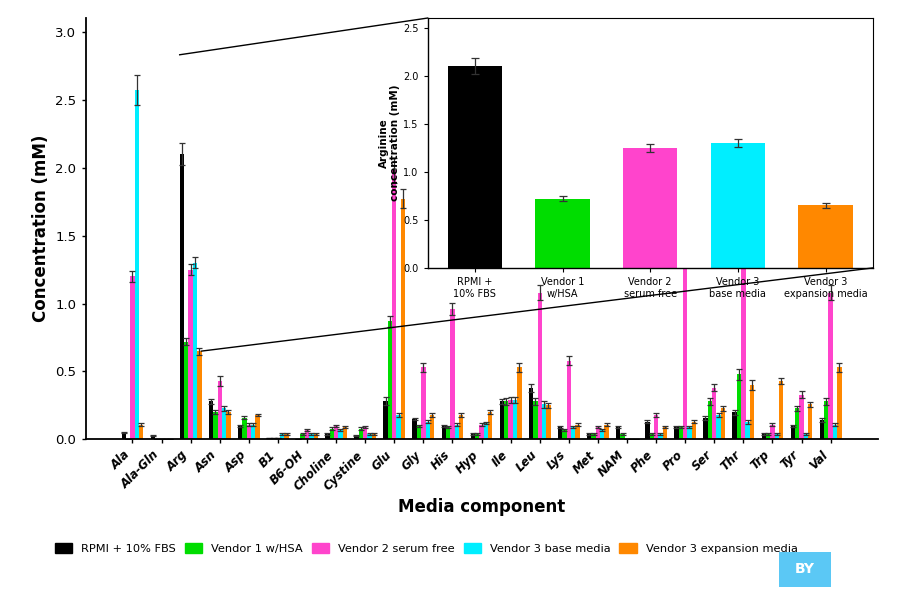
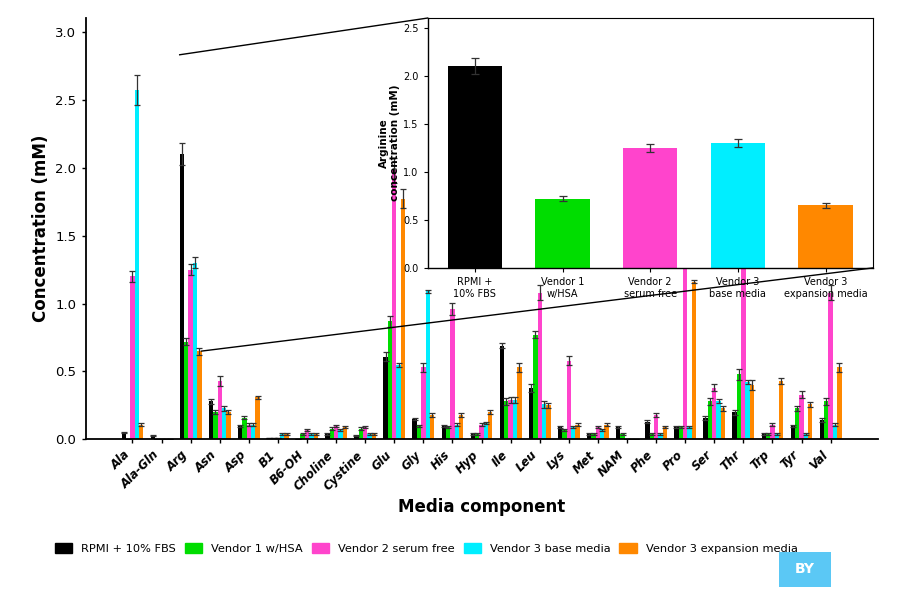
Vendor 3 expansion media/Asp: 0.18 -> 0.31
RPMI + 10% FBS/Glu: 0.28 -> 0.61
Vendor 3 base media/Glu: 0.18 -> 0.55
Vendor 3 base media/Gly: 0.13 -> 1.09
RPMI + 10% FBS/Ile: 0.28 -> 0.69
Vendor 1 w/HSA/Leu: 0.28 -> 0.77
Vendor 3 expansion media/Pro: 0.13 -> 1.16
Vendor 3 base media/Ser: 0.18 -> 0.28
Vendor 3 base media/Thr: 0.13 -> 0.42
